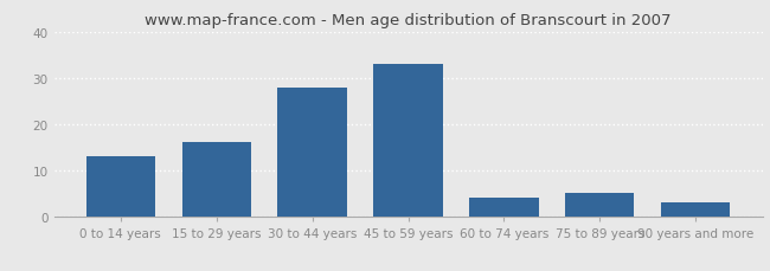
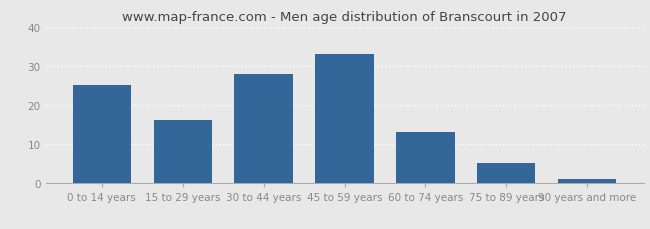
0 to 14 years: 13 -> 25
60 to 74 years: 4 -> 13
90 years and more: 3 -> 1
